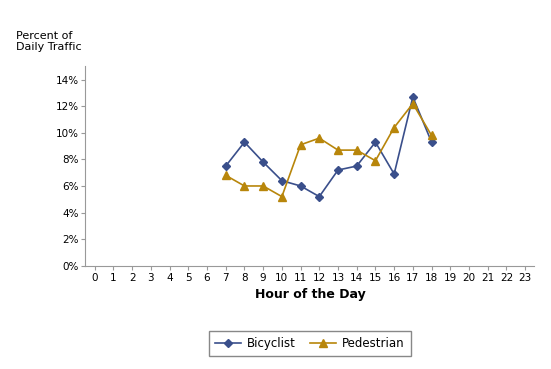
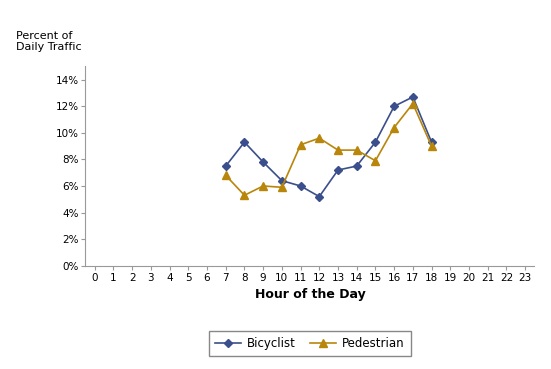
Pedestrian/8: 6.0% -> 5.3%
Pedestrian/10: 5.2% -> 5.9%
Bicyclist/16: 6.9% -> 12.0%
Pedestrian/18: 9.8% -> 9.0%
